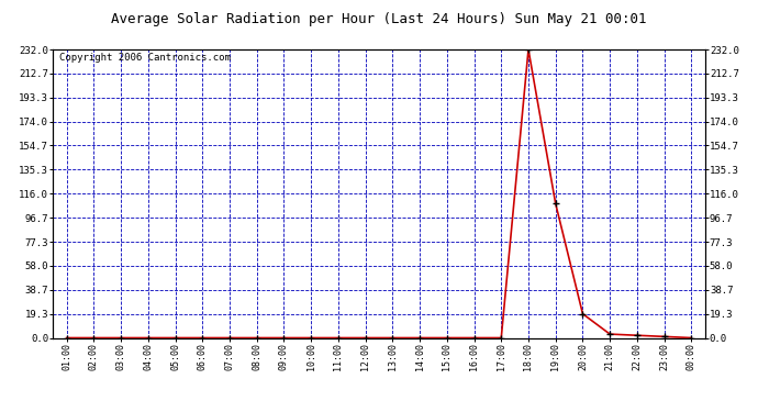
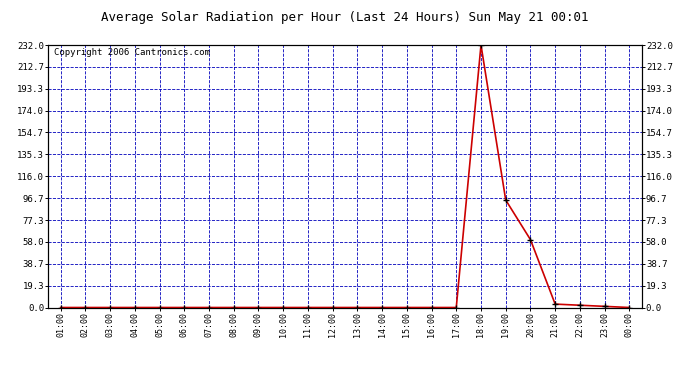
19:00: 108 -> 95
20:00: 19 -> 60
